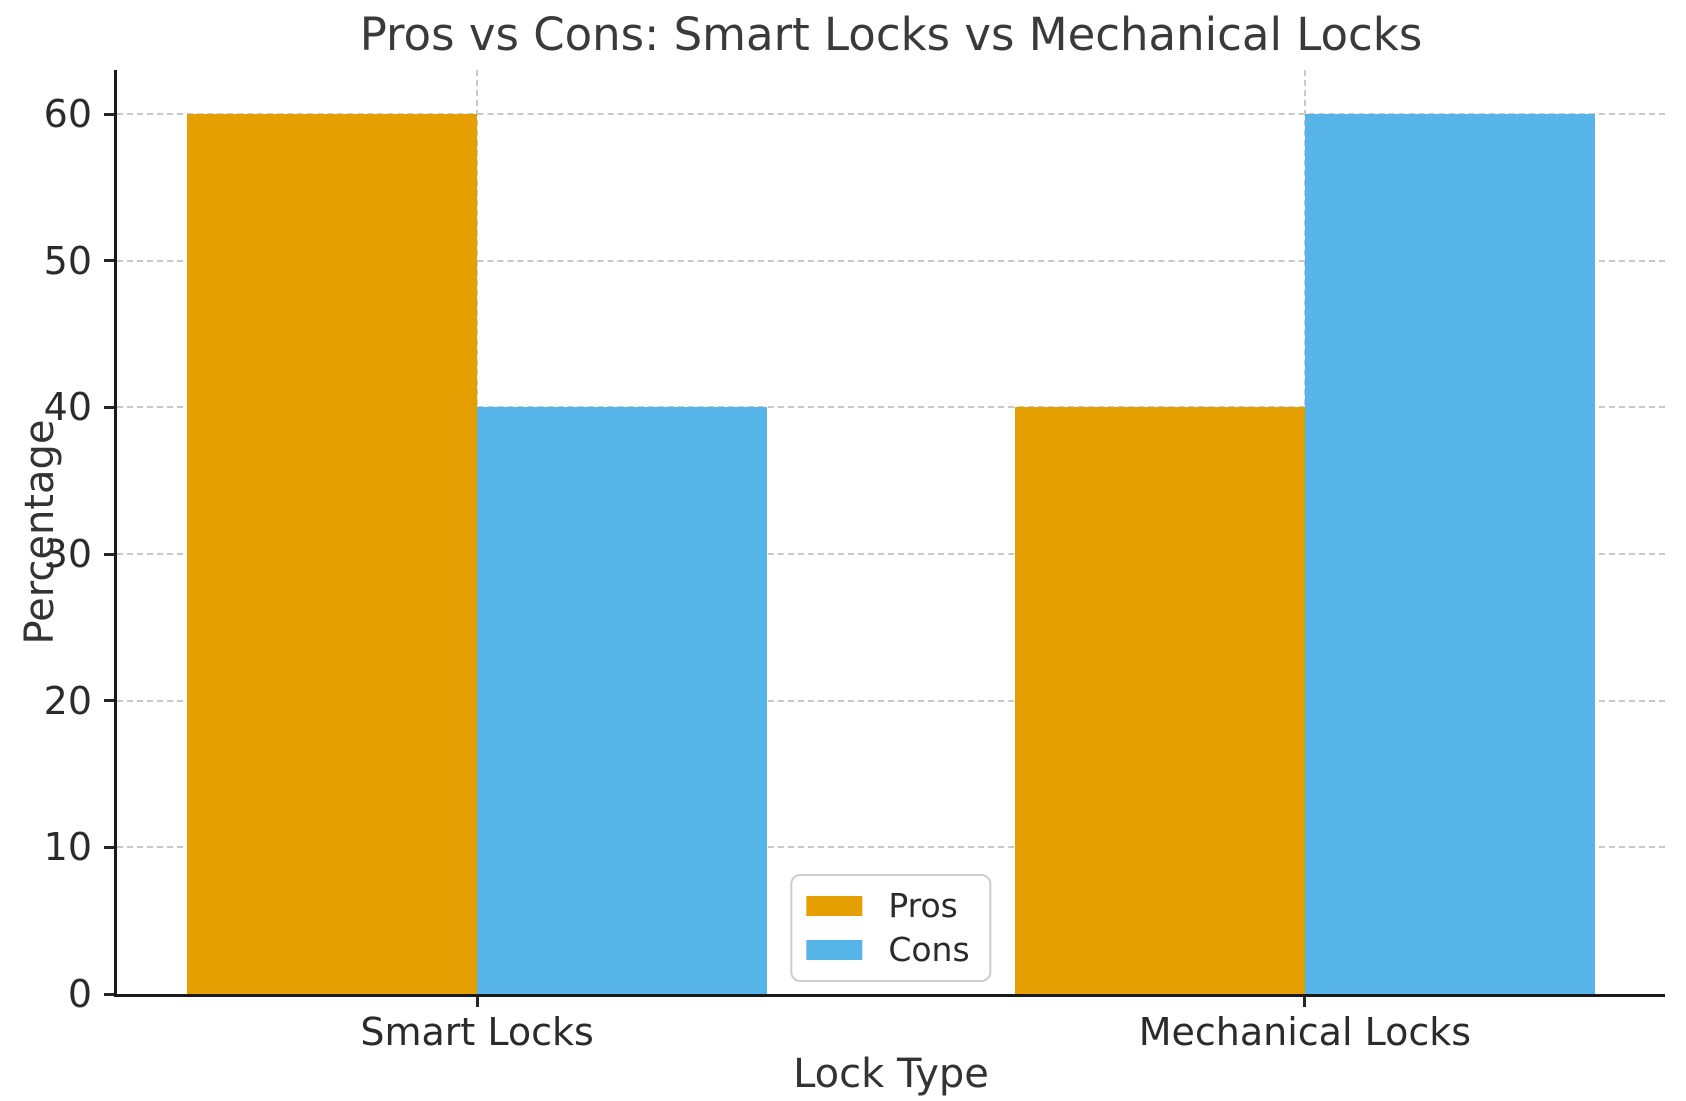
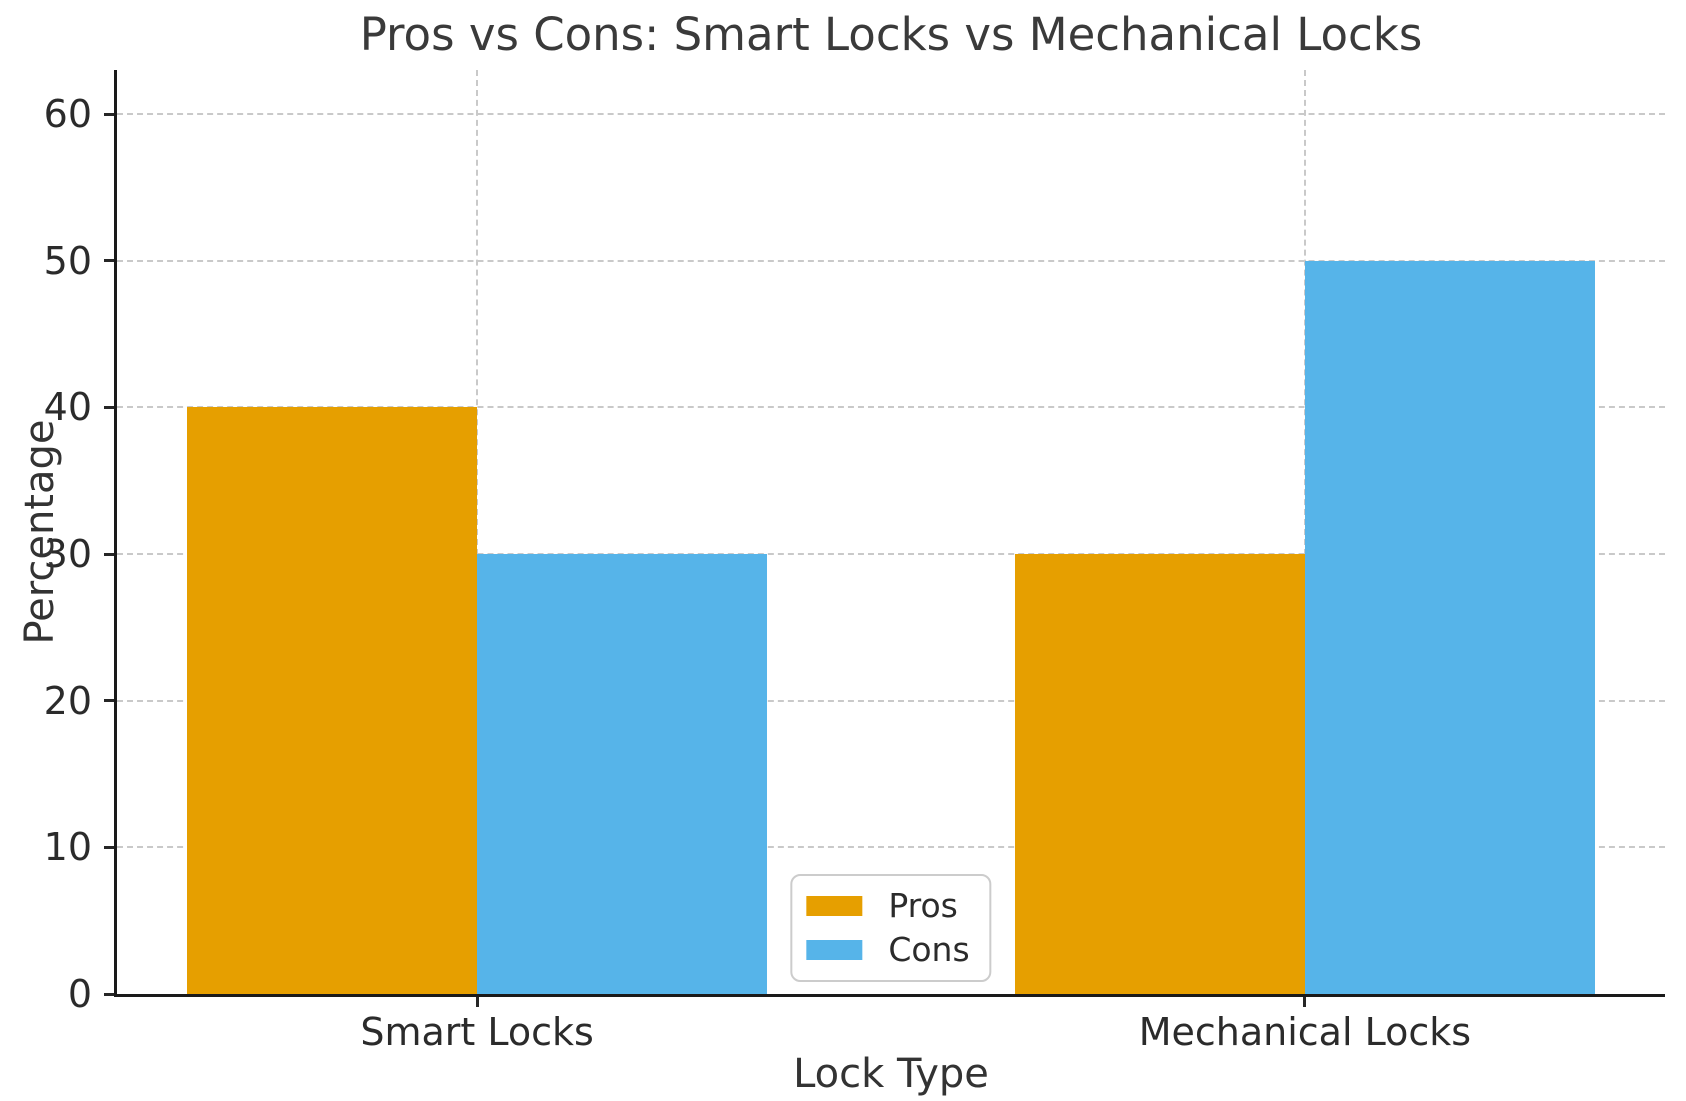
Pros/Smart Locks: 60 -> 40
Cons/Smart Locks: 40 -> 30
Pros/Mechanical Locks: 40 -> 30
Cons/Mechanical Locks: 60 -> 50
